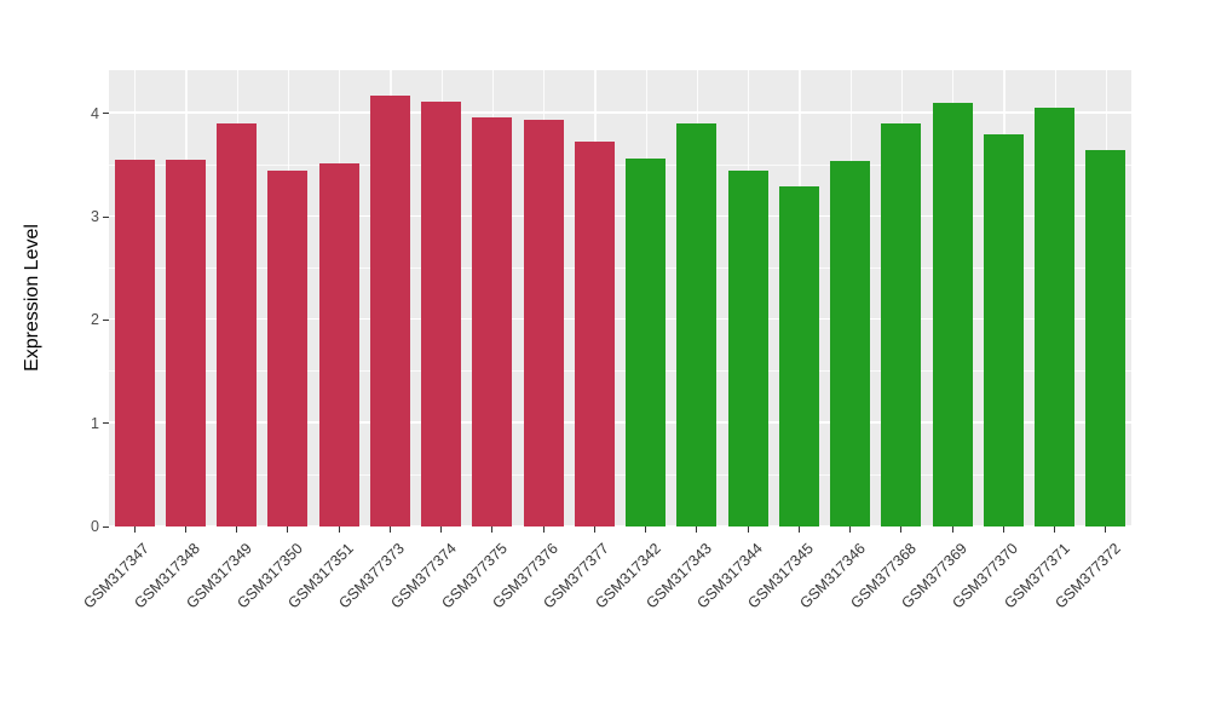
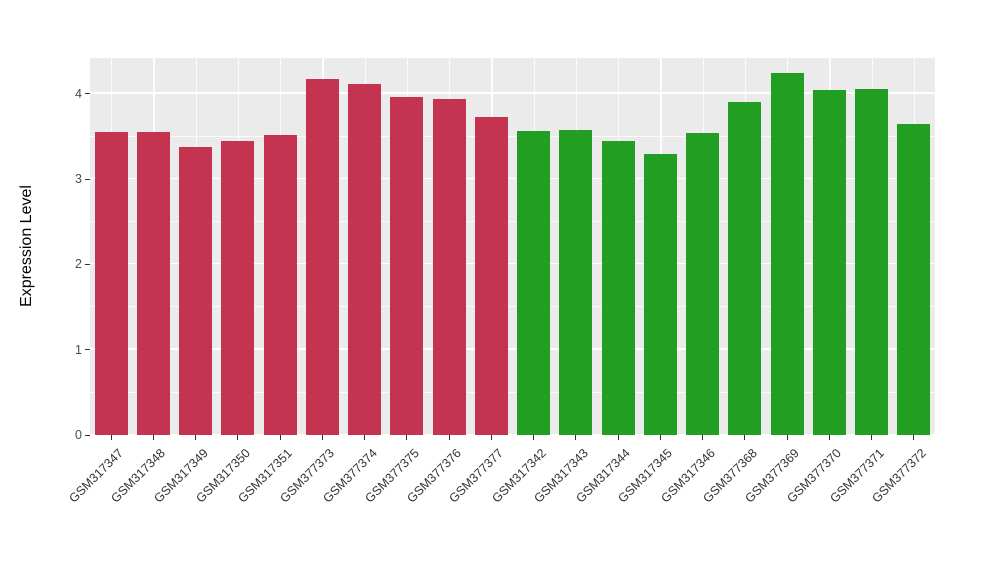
GSM317349: 3.9 -> 3.4
GSM317343: 3.9 -> 3.6
GSM377369: 4.1 -> 4.2
GSM377370: 3.8 -> 4.0
